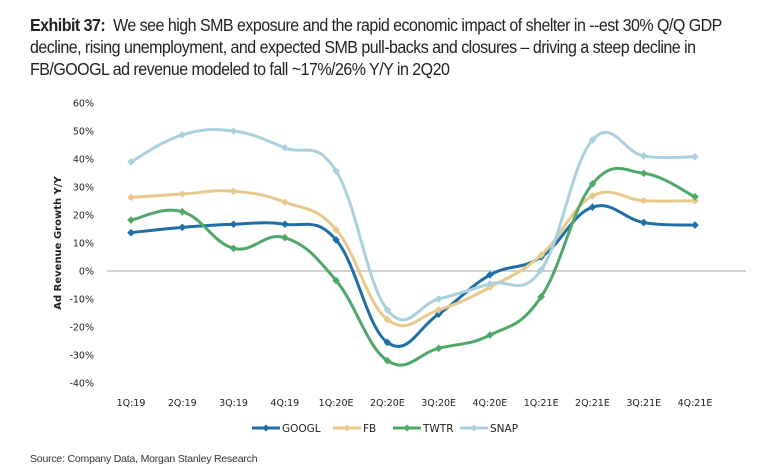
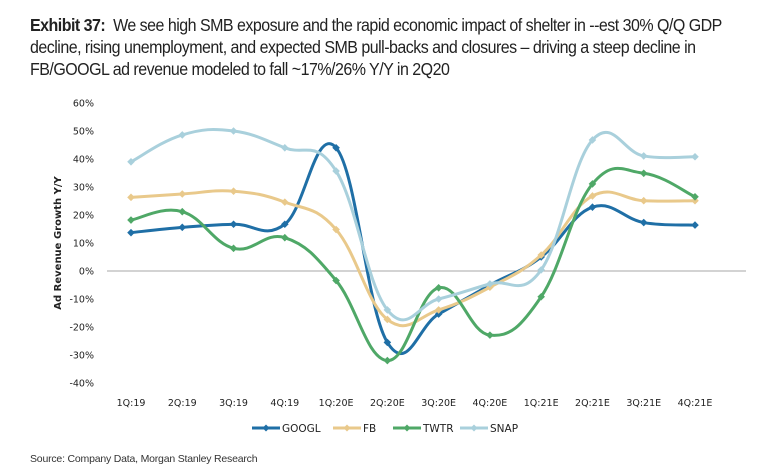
GOOGL/1Q:20E: 11% -> 44%
TWTR/3Q:20E: -28% -> -6%
GOOGL/4Q:20E: -1% -> -5%
